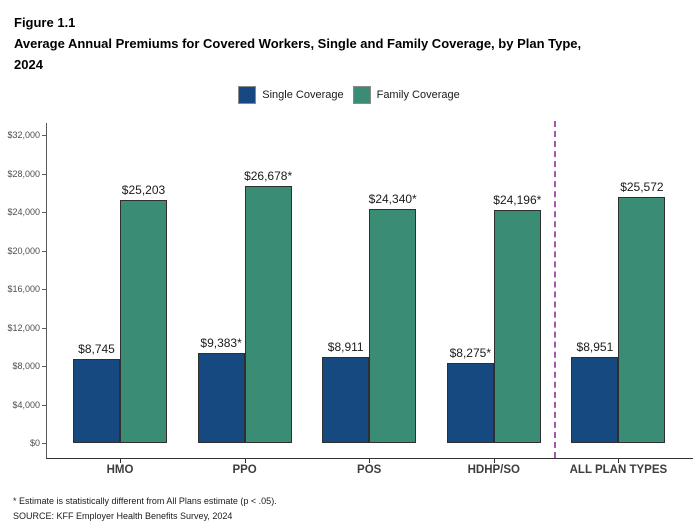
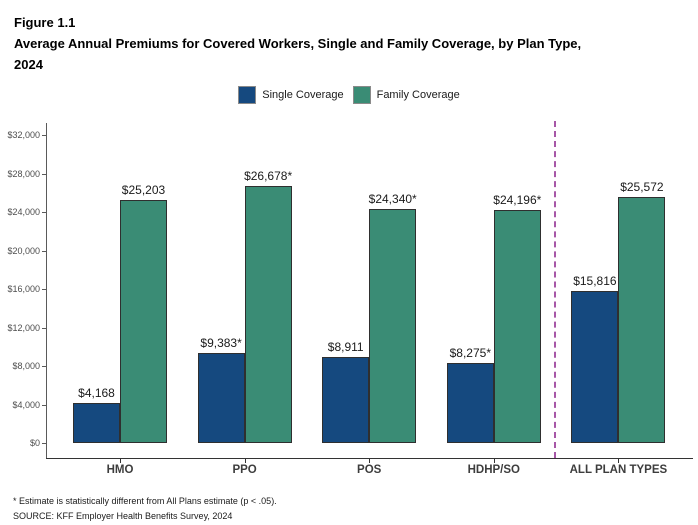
Single Coverage/HMO: $8,745 -> $4,168
Single Coverage/ALL PLAN TYPES: $8,951 -> $15,816
